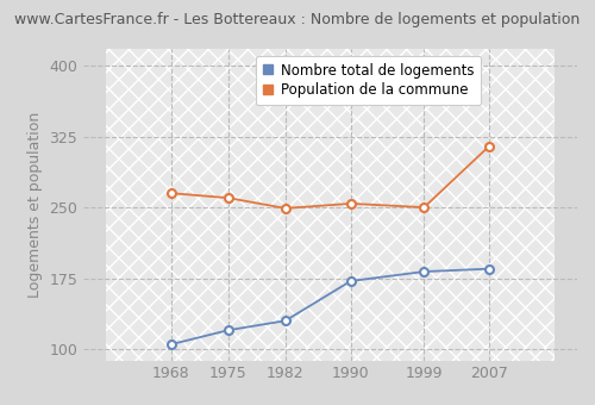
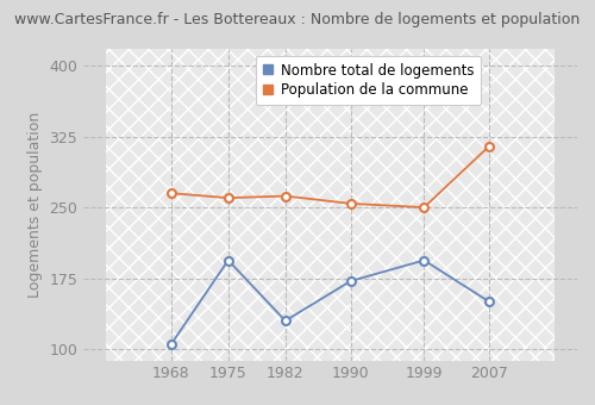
Nombre total de logements/1975: 120 -> 194
Population de la commune/1982: 249 -> 262
Nombre total de logements/1999: 182 -> 194
Nombre total de logements/2007: 185 -> 150
